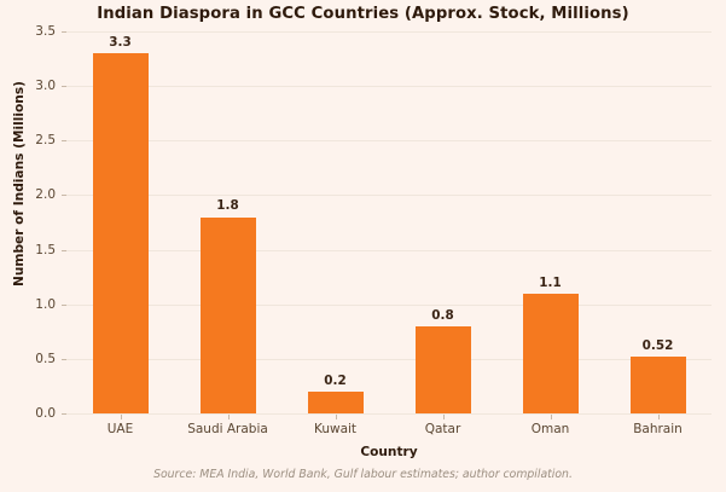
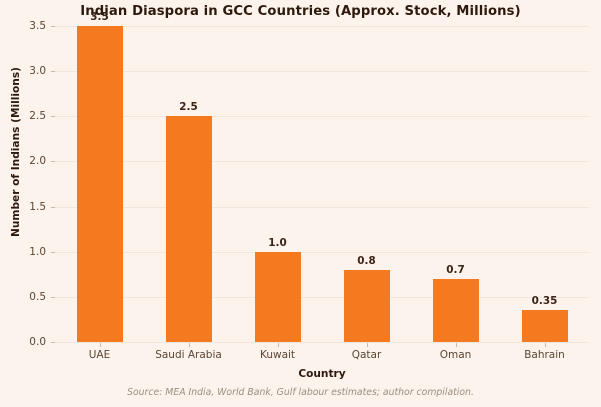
UAE: 3.3 -> 3.5
Saudi Arabia: 1.8 -> 2.5
Kuwait: 0.2 -> 1.0
Oman: 1.1 -> 0.7
Bahrain: 0.52 -> 0.35
